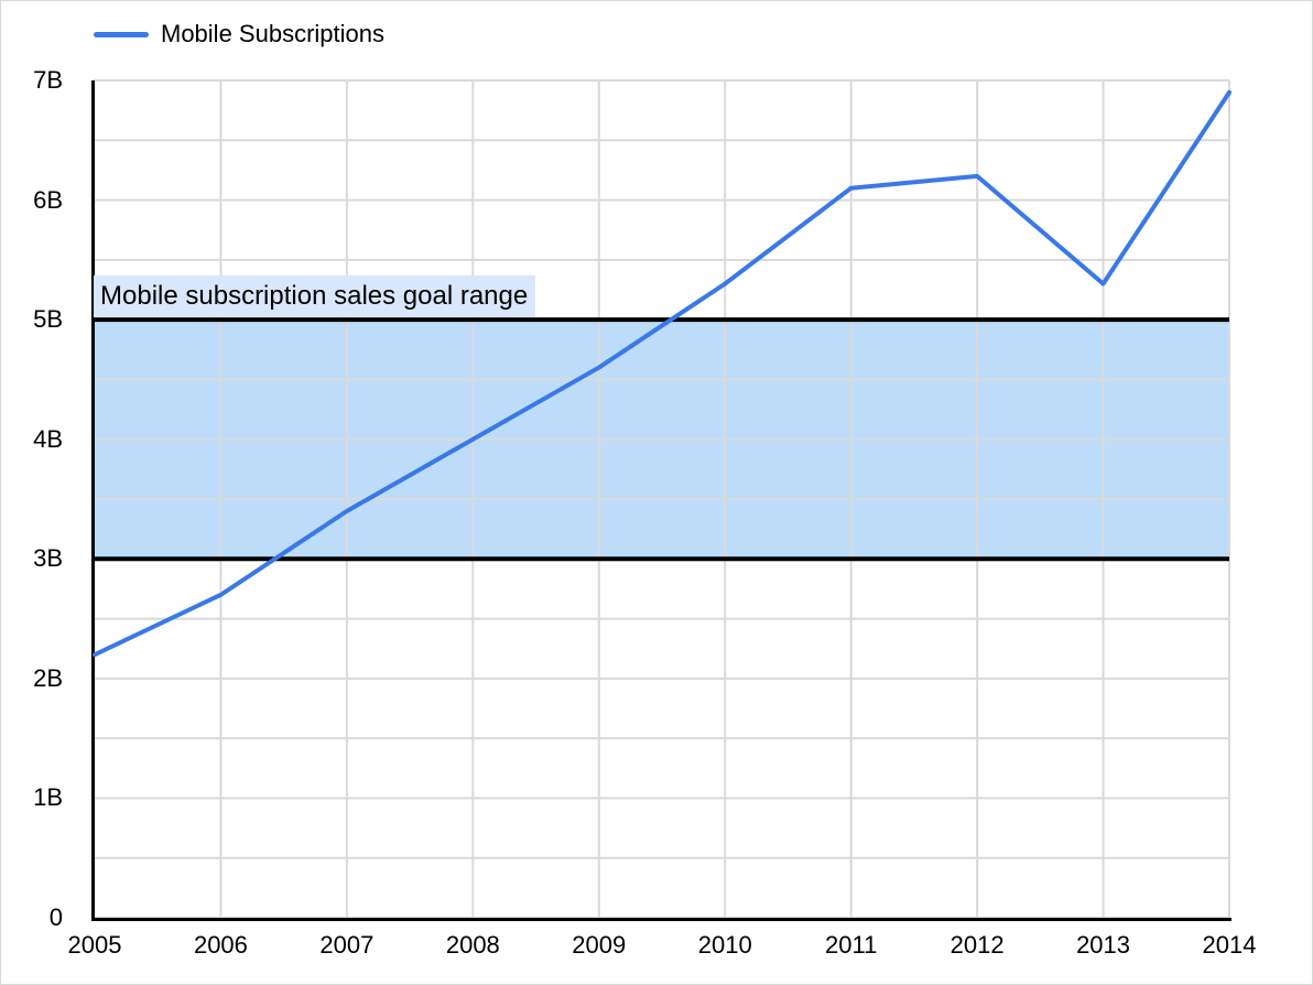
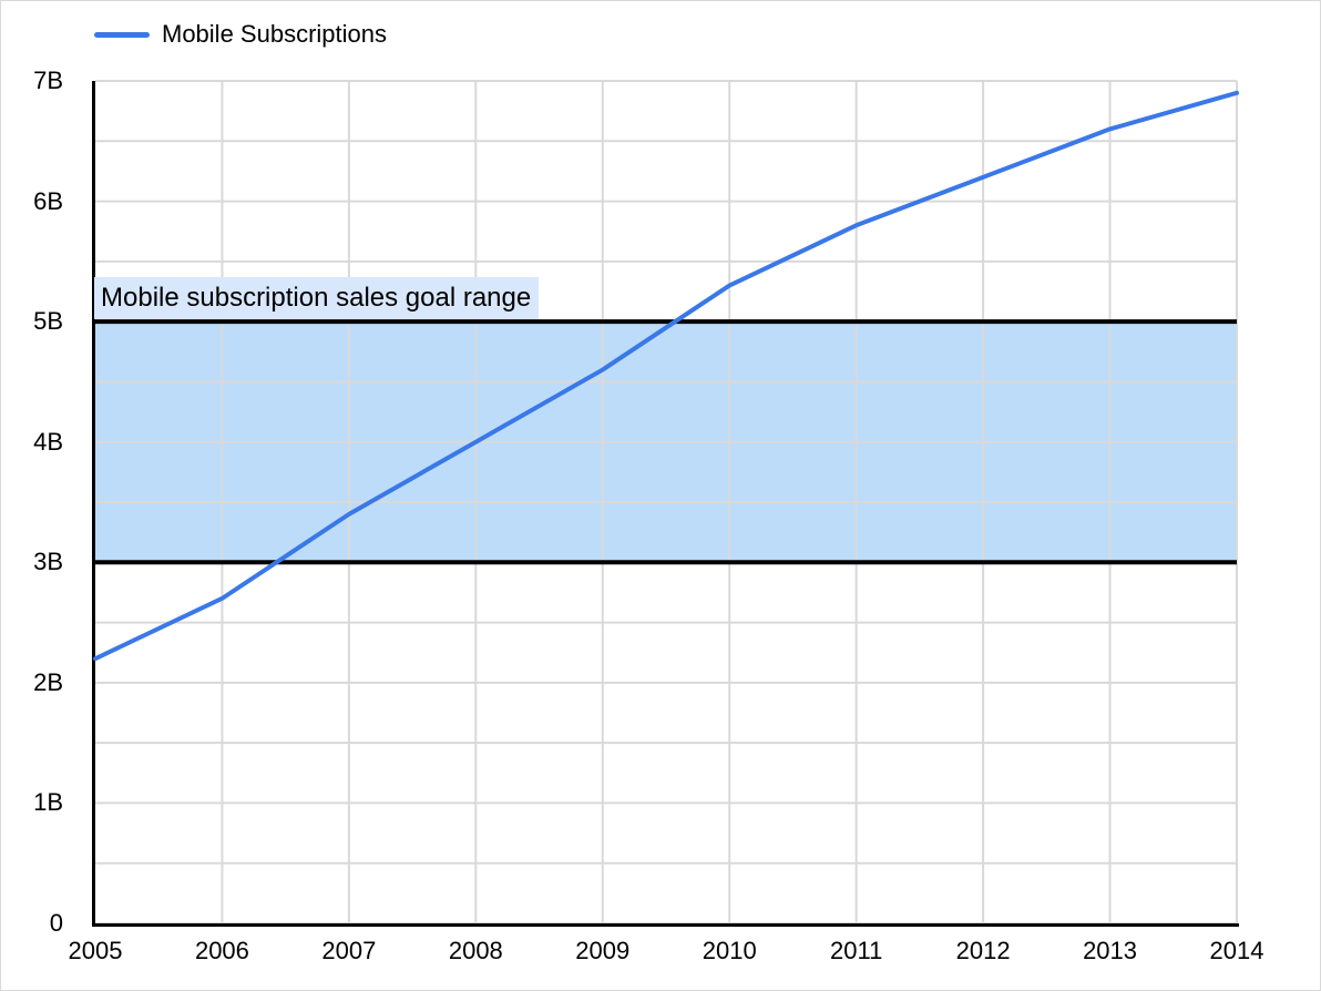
2011: 6.1B -> 5.8B
2013: 5.3B -> 6.6B
